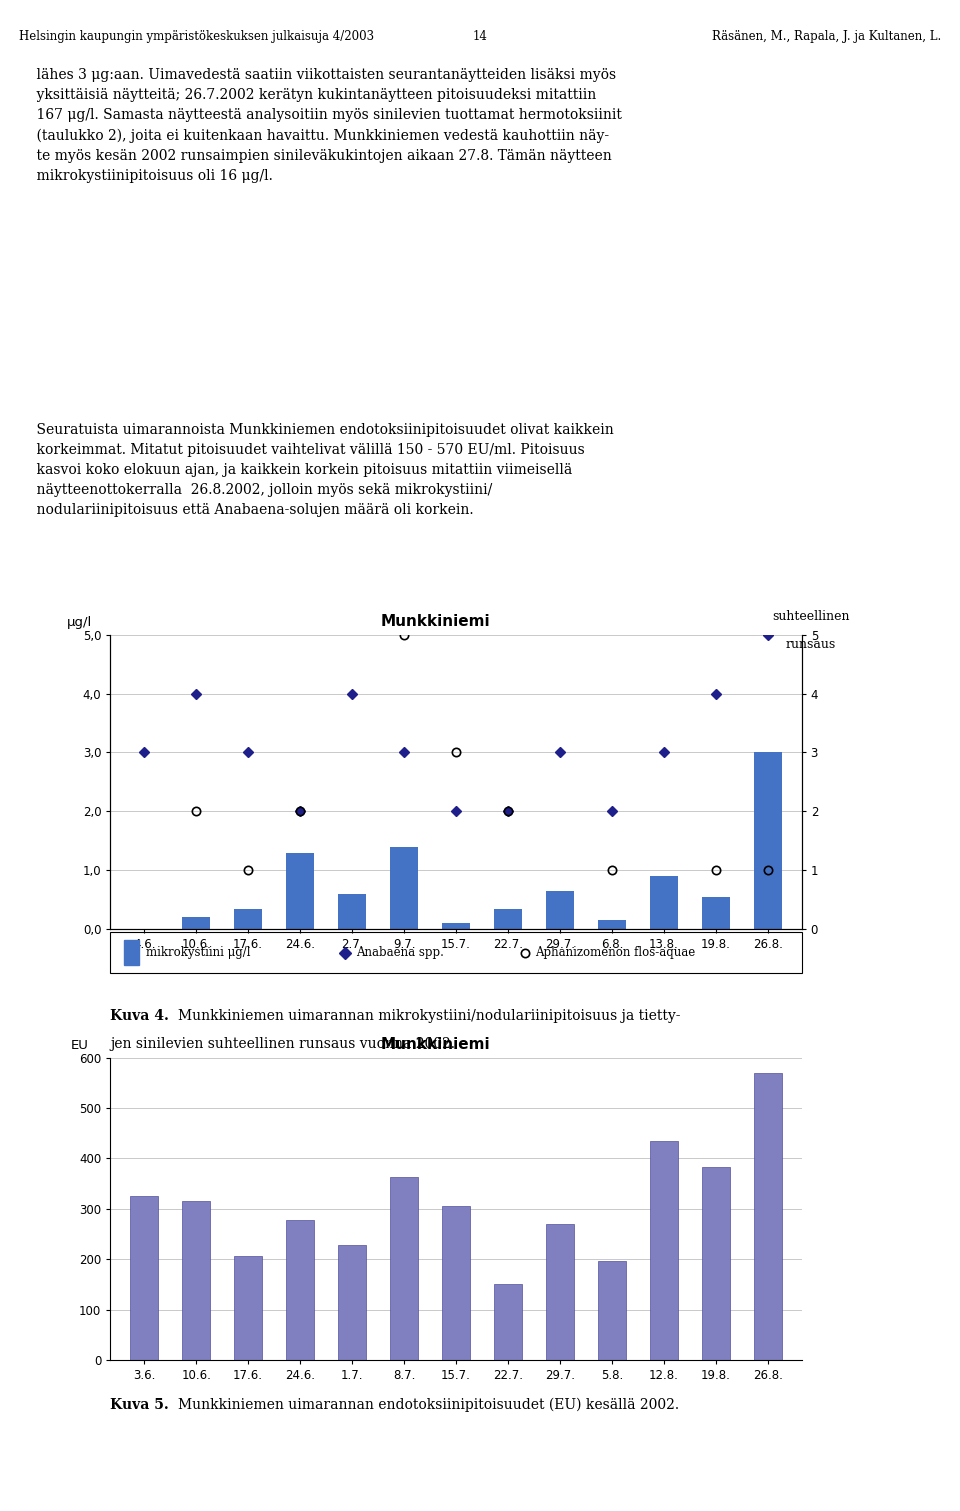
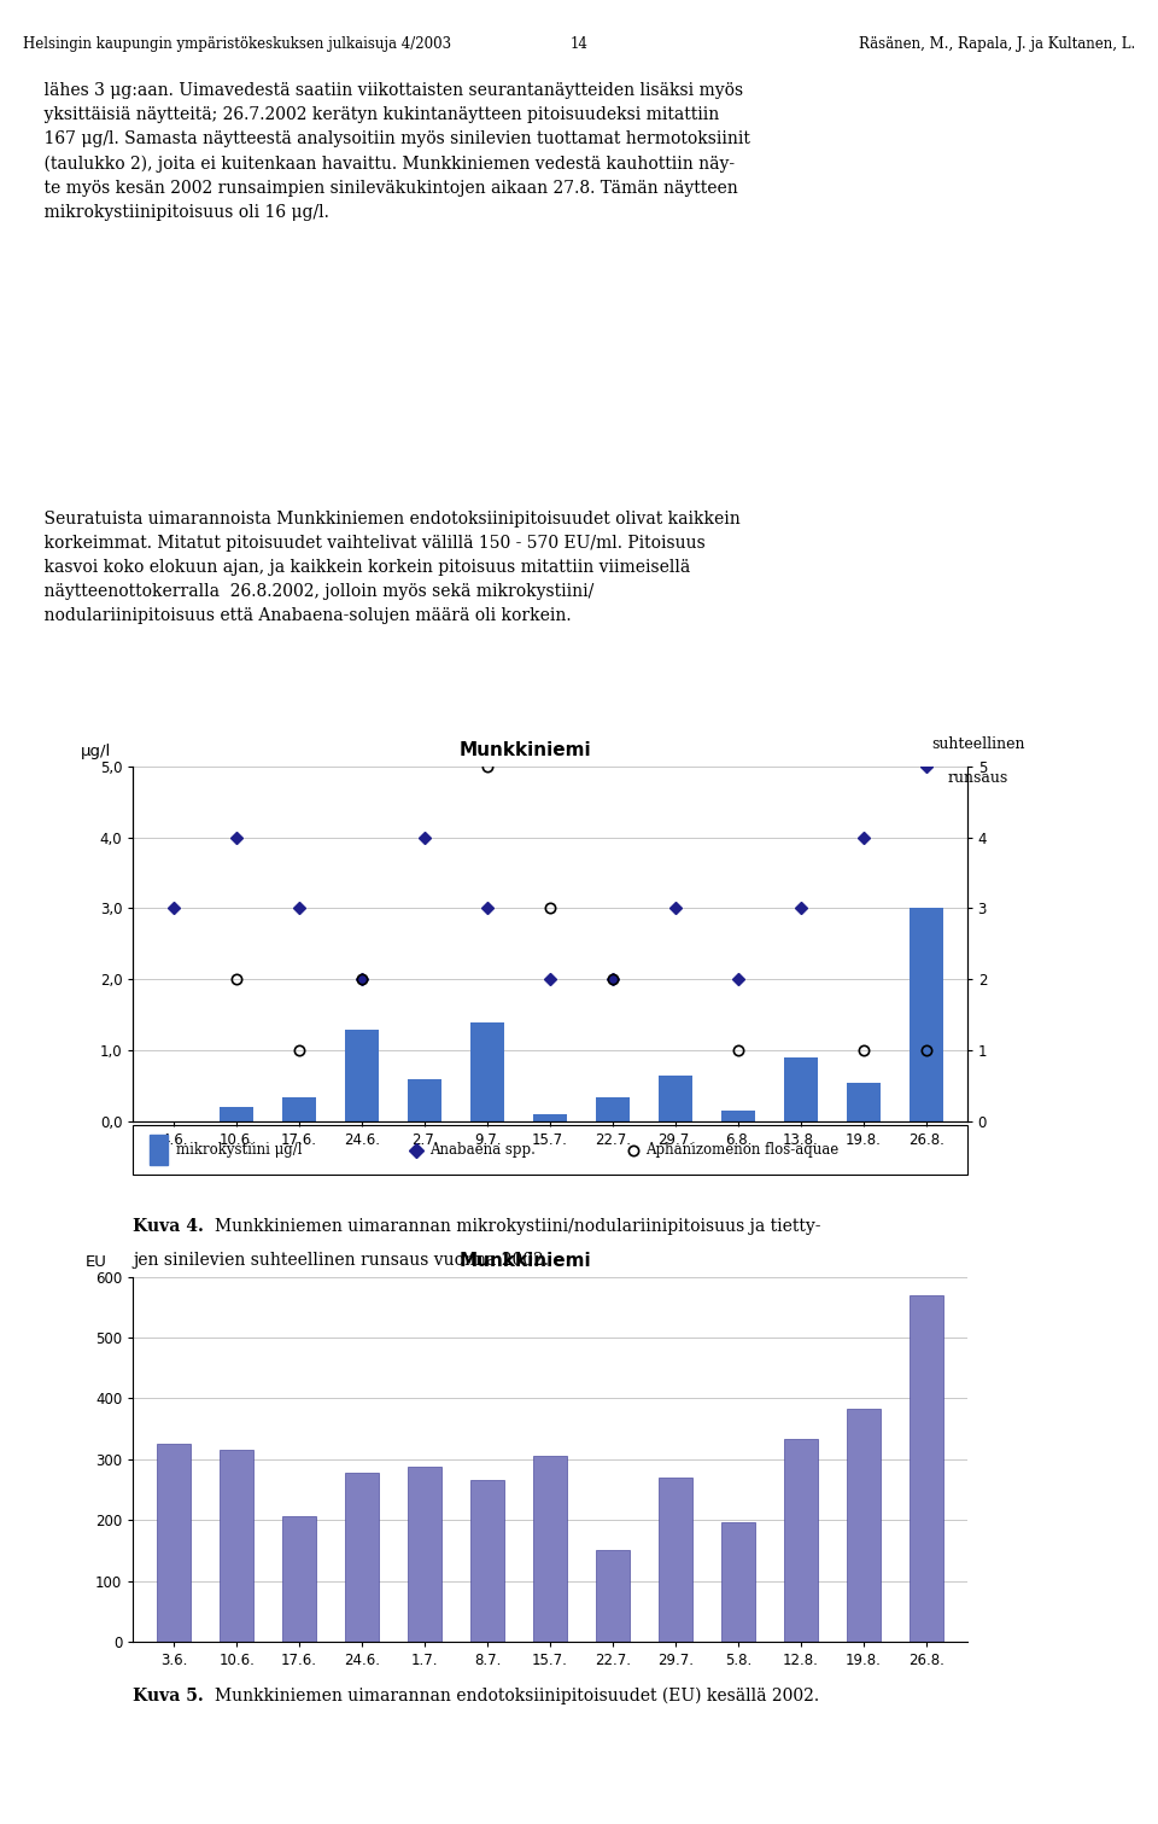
1.7.: 228 -> 288
8.7.: 364 -> 265
12.8.: 434 -> 333
